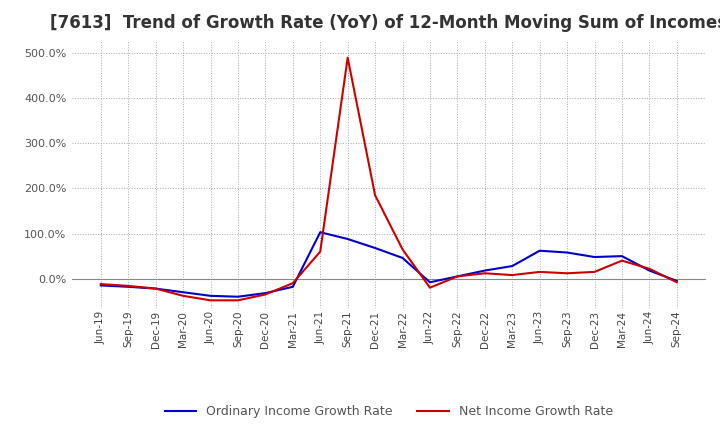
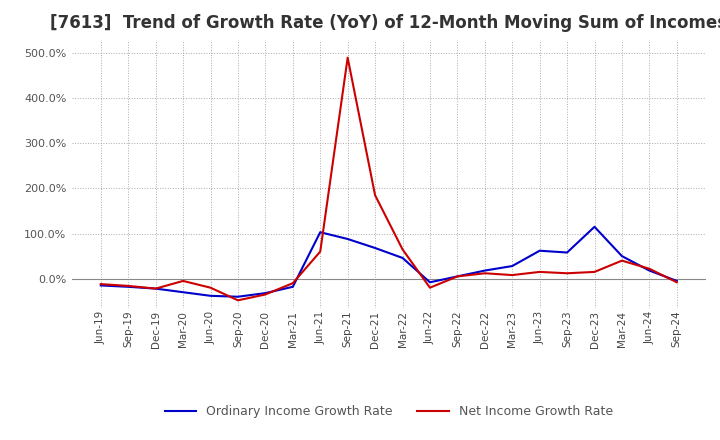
Net Income Growth Rate/Mar-20: -38% -> -5%
Net Income Growth Rate/Jun-20: -48% -> -20%
Ordinary Income Growth Rate/Dec-23: 48% -> 115%
